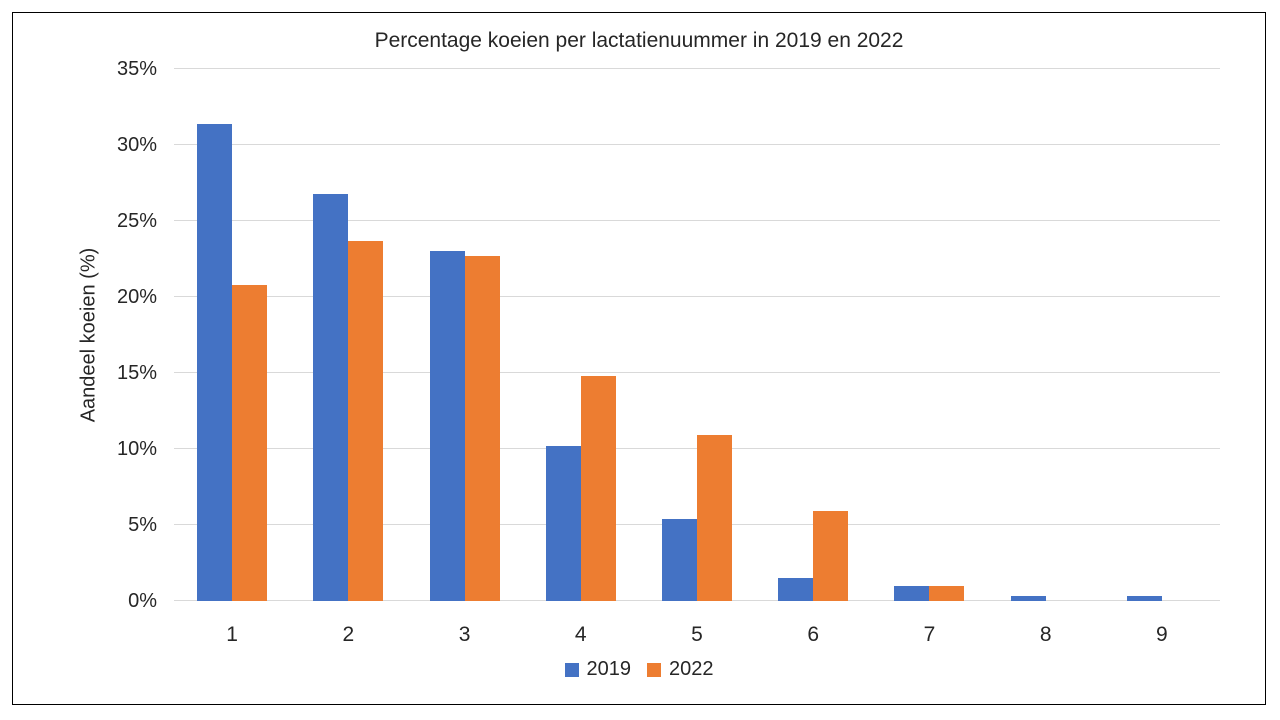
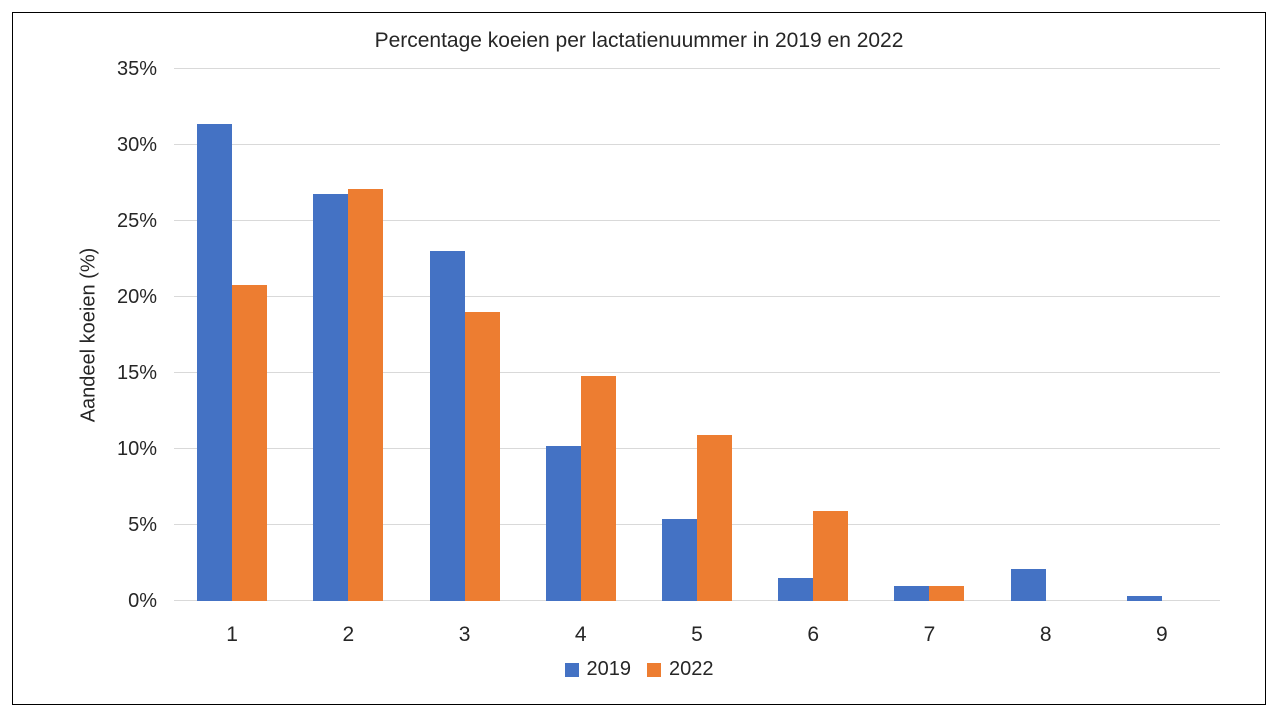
2022/2: 23.7% -> 27.1%
2022/3: 22.7% -> 19.0%
2019/8: 0.3% -> 2.1%
